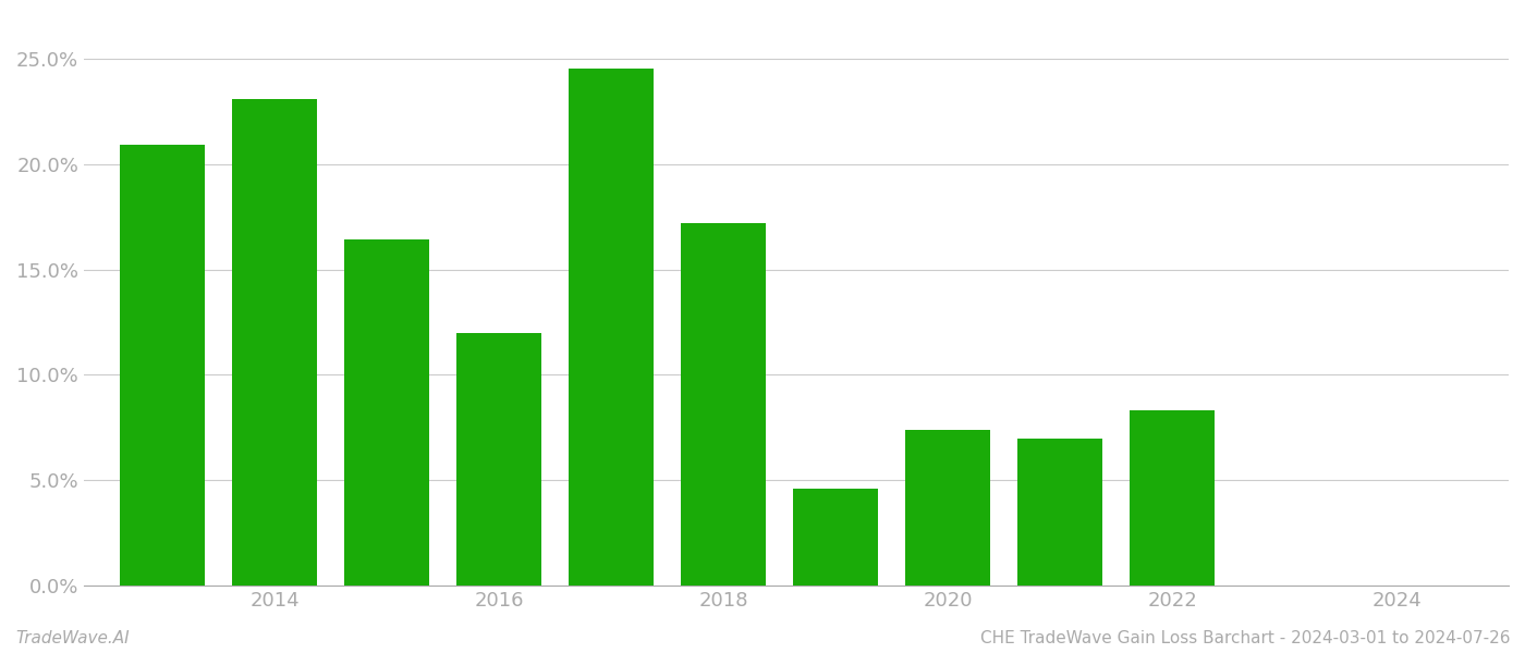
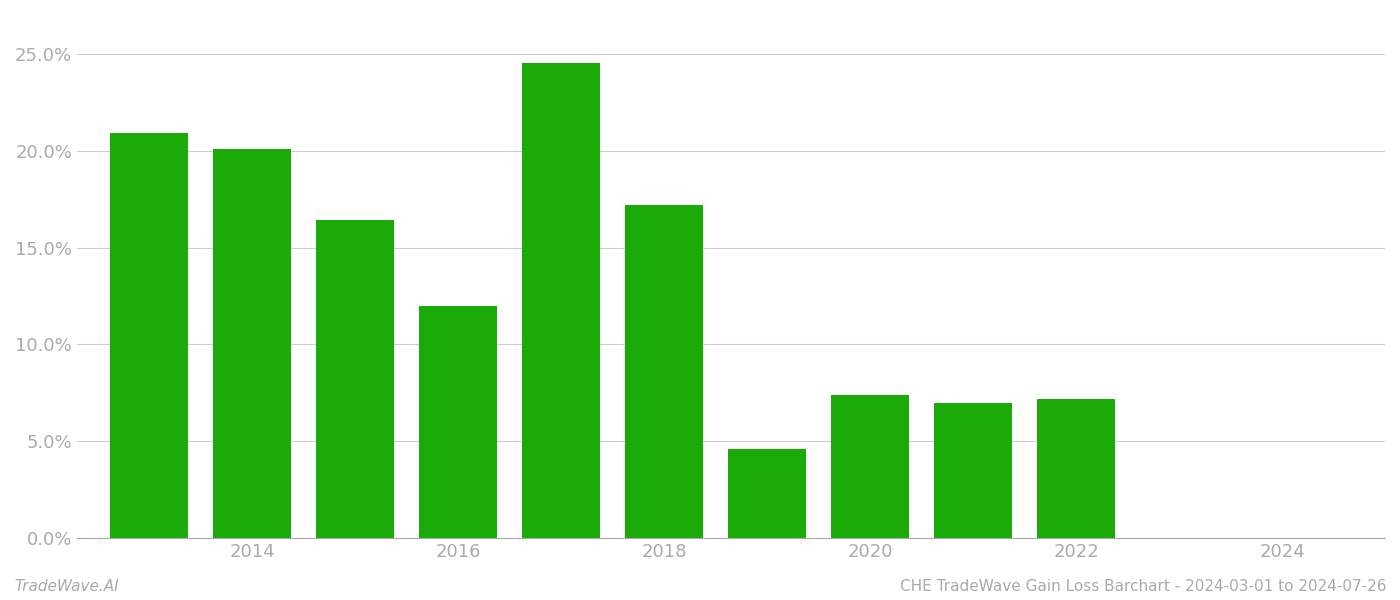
2014: 23.1% -> 20.1%
2022: 8.3% -> 7.2%
